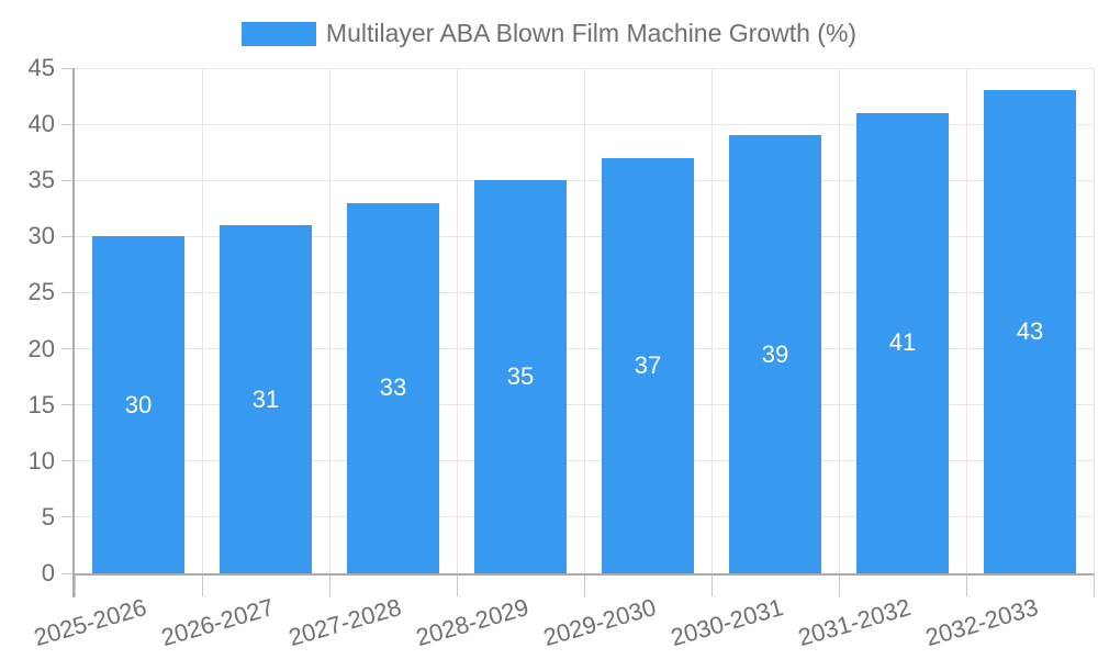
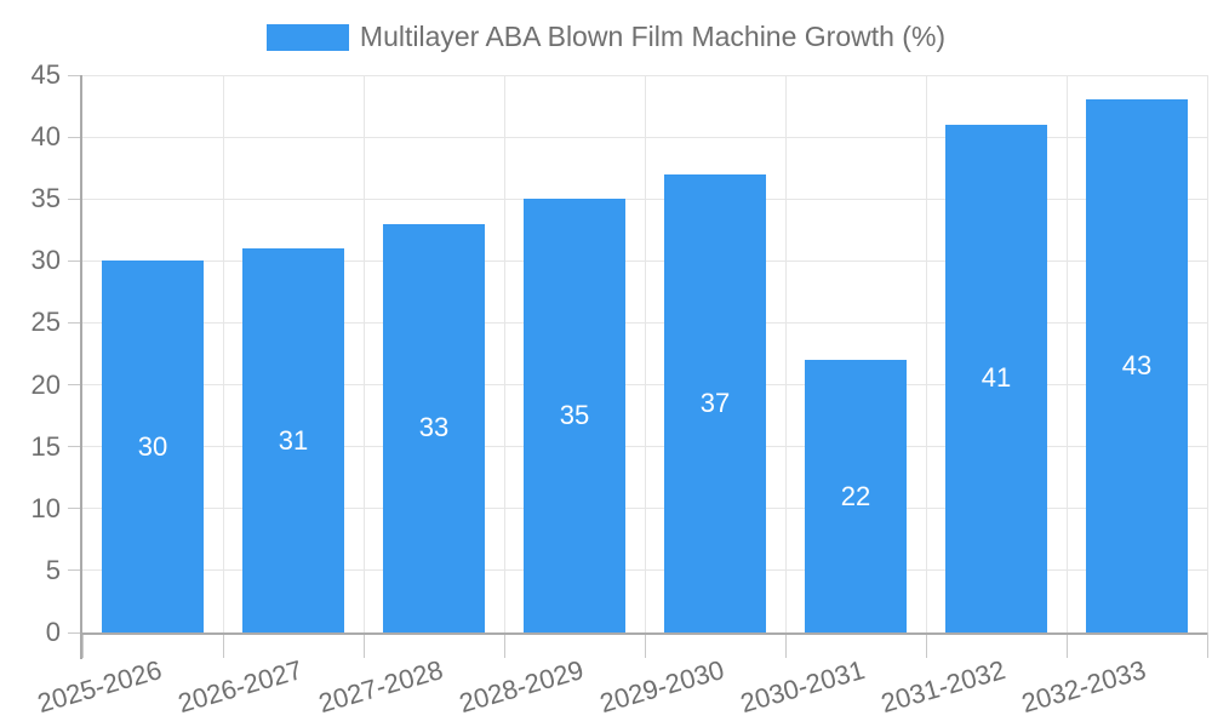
2030-2031: 39 -> 22
